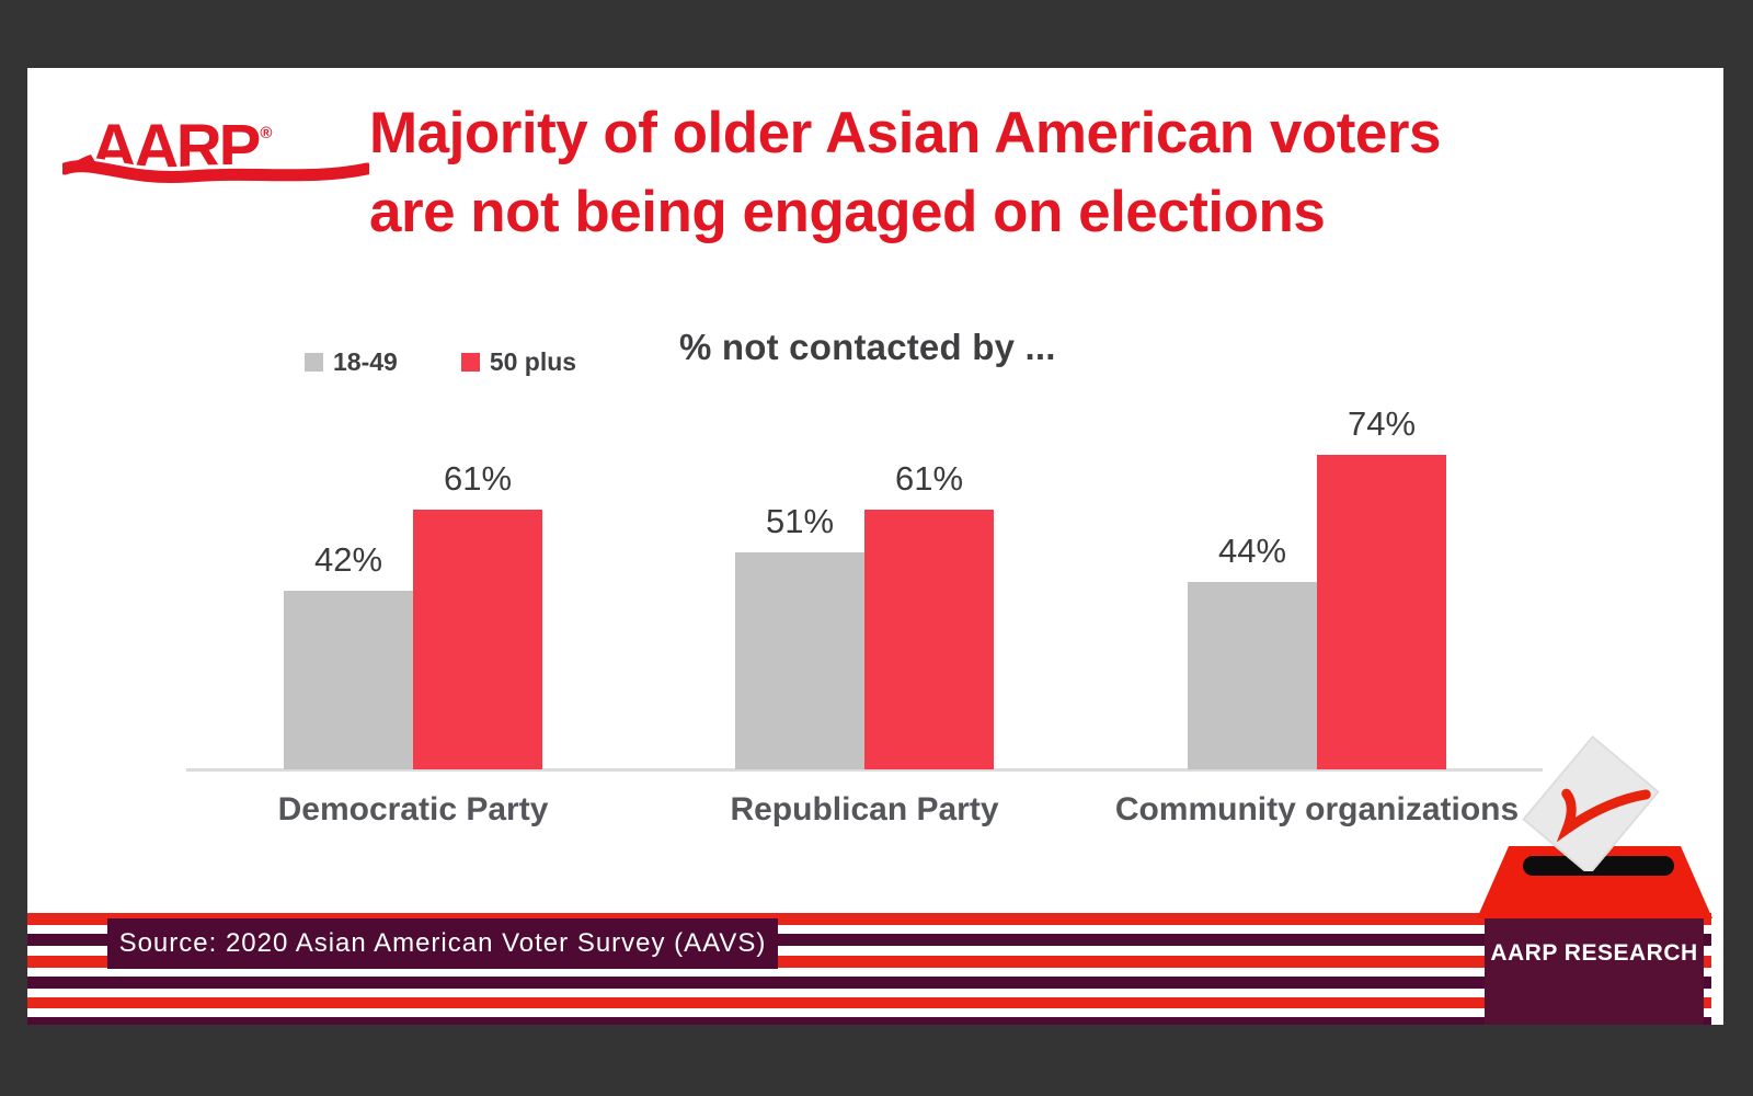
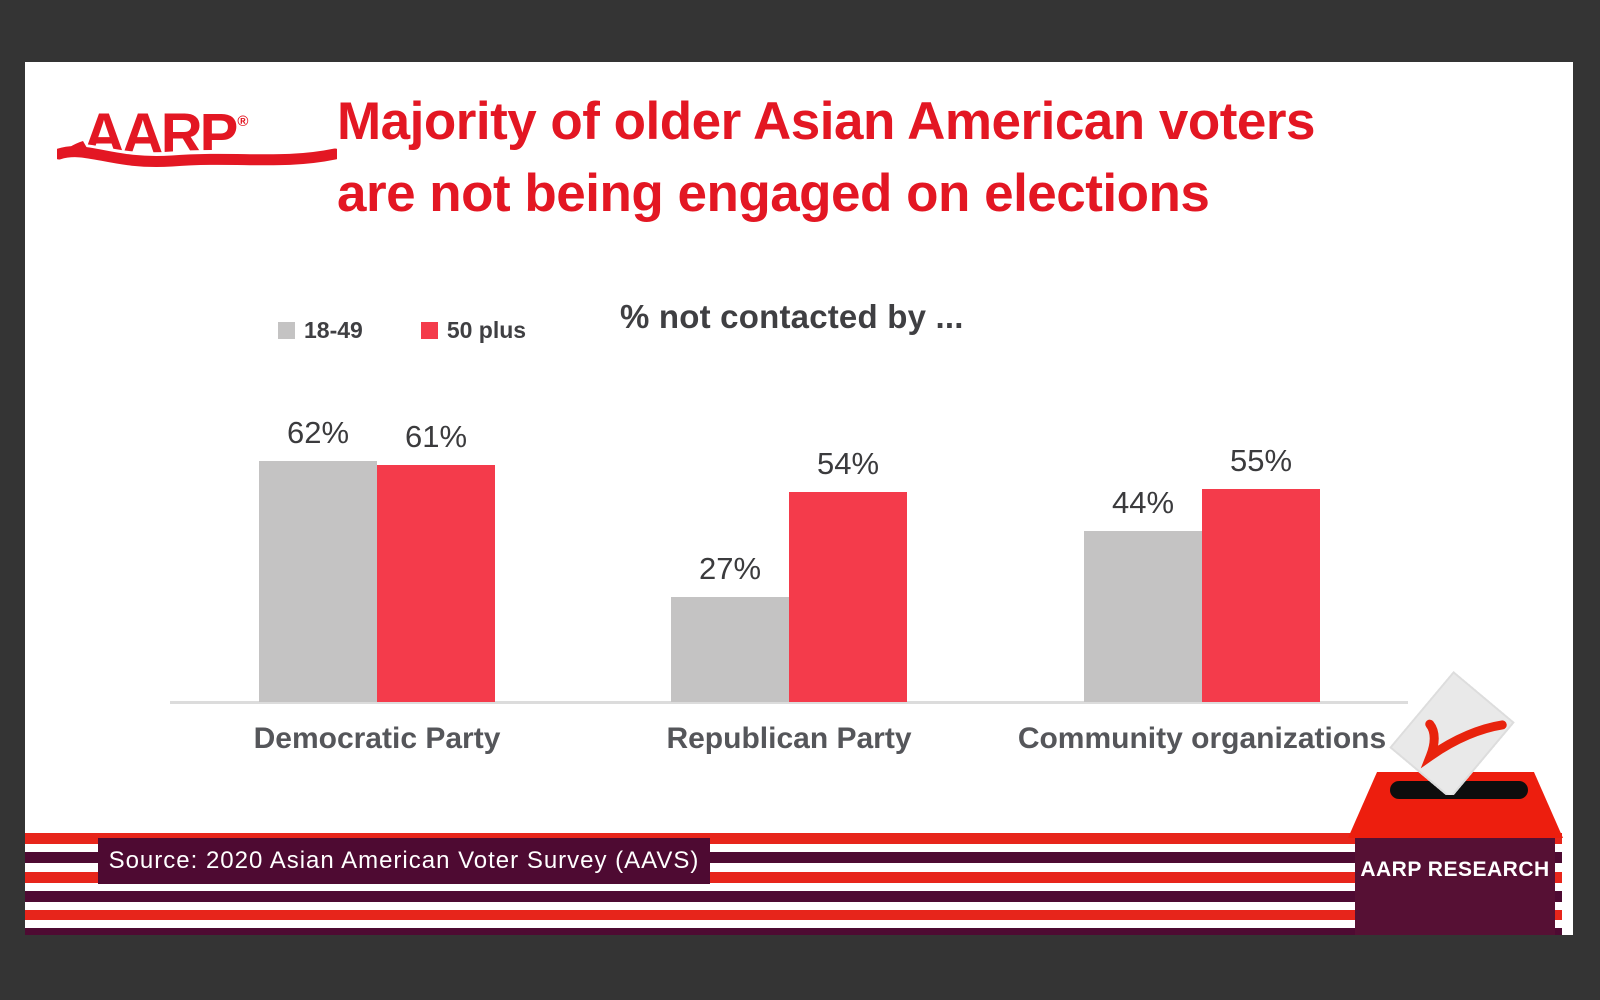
18-49/Democratic Party: 42% -> 62%
18-49/Republican Party: 51% -> 27%
50 plus/Republican Party: 61% -> 54%
50 plus/Community organizations: 74% -> 55%
